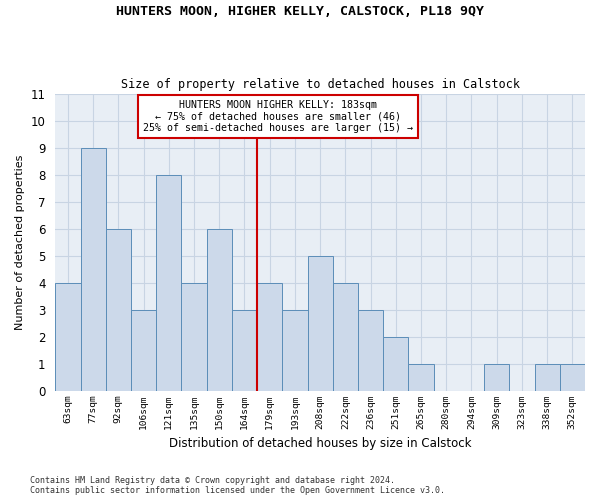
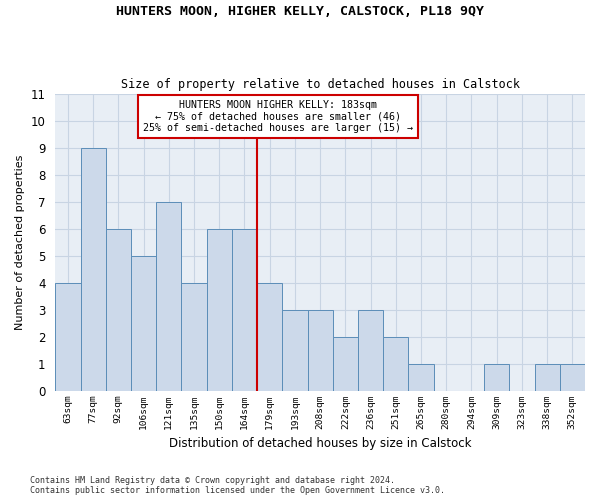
106sqm: 3 -> 5
121sqm: 8 -> 7
164sqm: 3 -> 6
208sqm: 5 -> 3
222sqm: 4 -> 2
